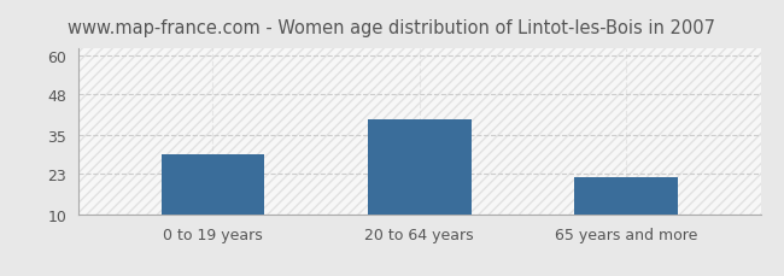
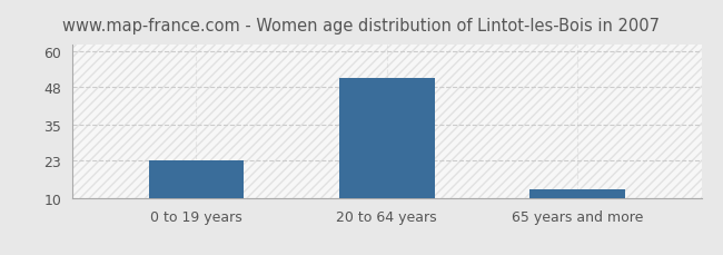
0 to 19 years: 29 -> 23
20 to 64 years: 40 -> 51
65 years and more: 22 -> 13
